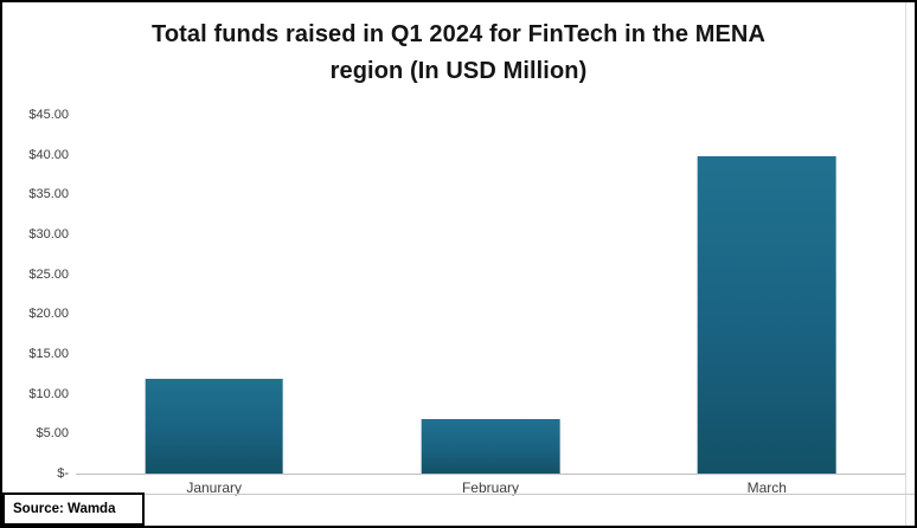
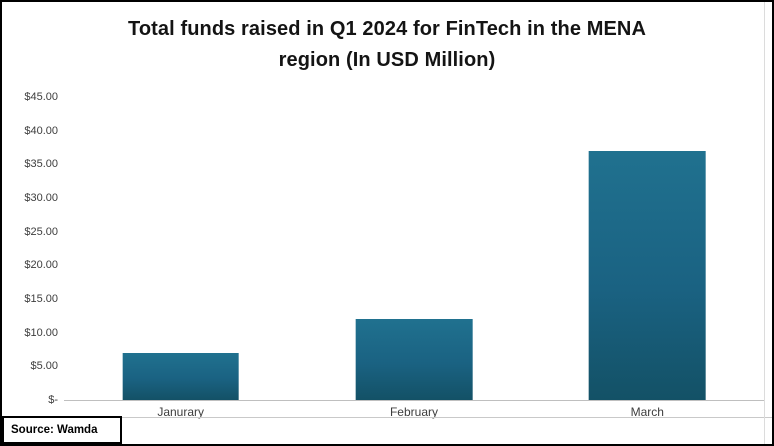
Janurary: $12 -> $7
February: $7 -> $12
March: $40 -> $37
